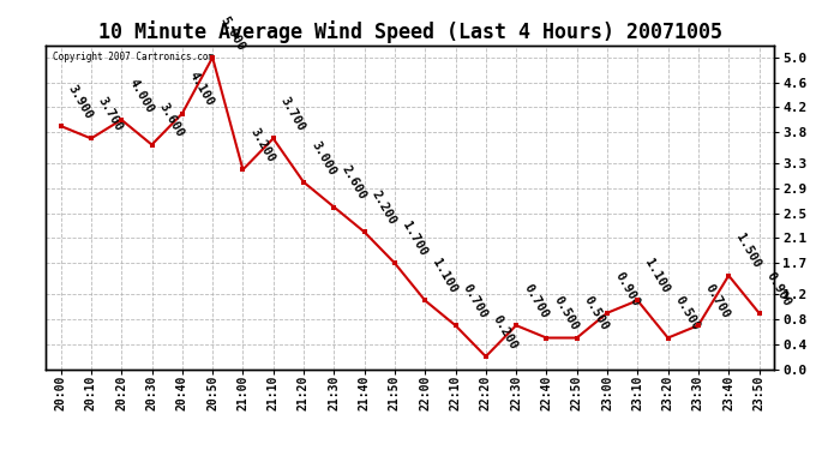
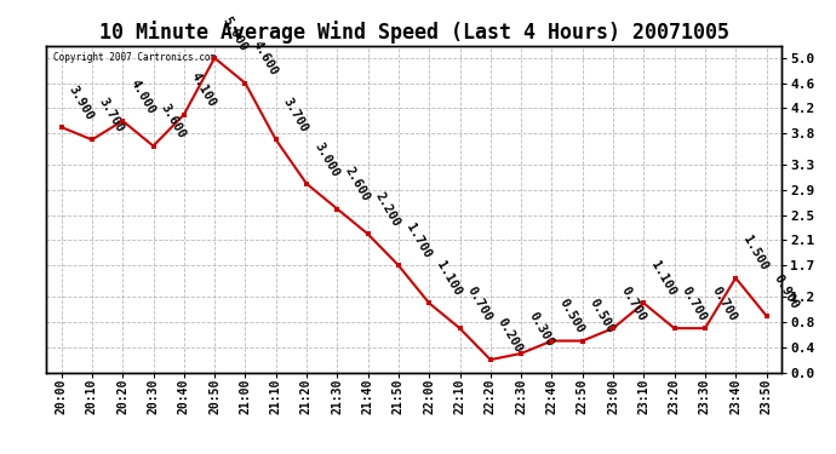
21:00: 3.200 -> 4.600
22:30: 0.700 -> 0.300
23:00: 0.900 -> 0.700
23:20: 0.500 -> 0.700
